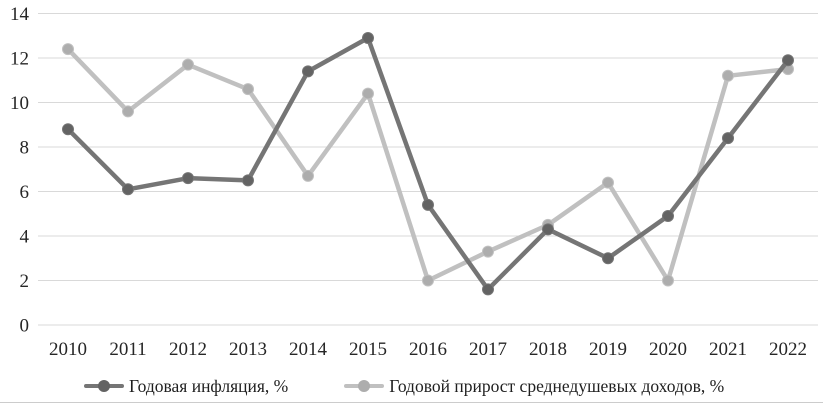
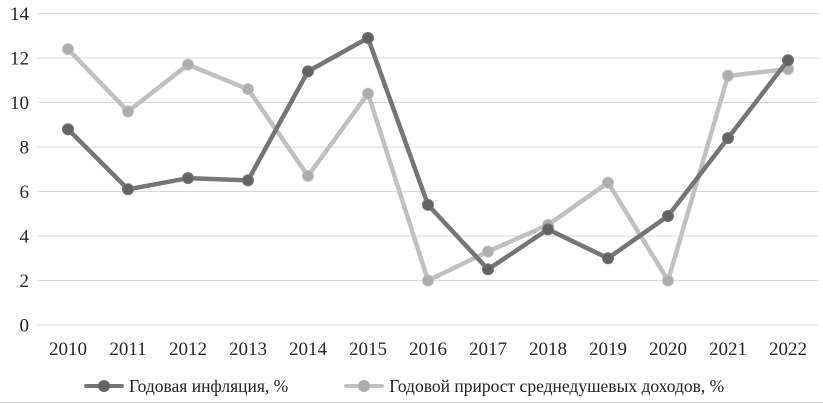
Годовая инфляция, %/2017: 1.6 -> 2.5
